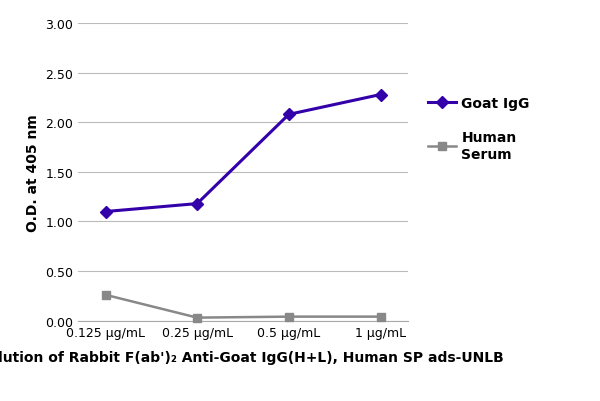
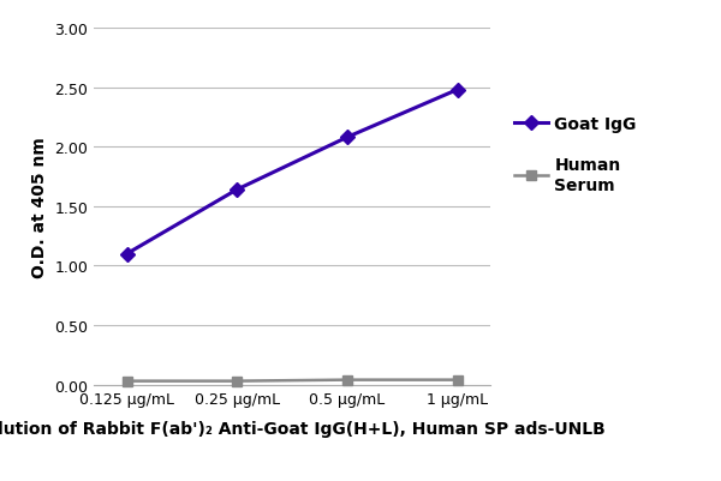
Human Serum/0.125 μg/mL: 0.26 -> 0.03
Goat IgG/0.25 μg/mL: 1.18 -> 1.64
Goat IgG/1 μg/mL: 2.28 -> 2.48
